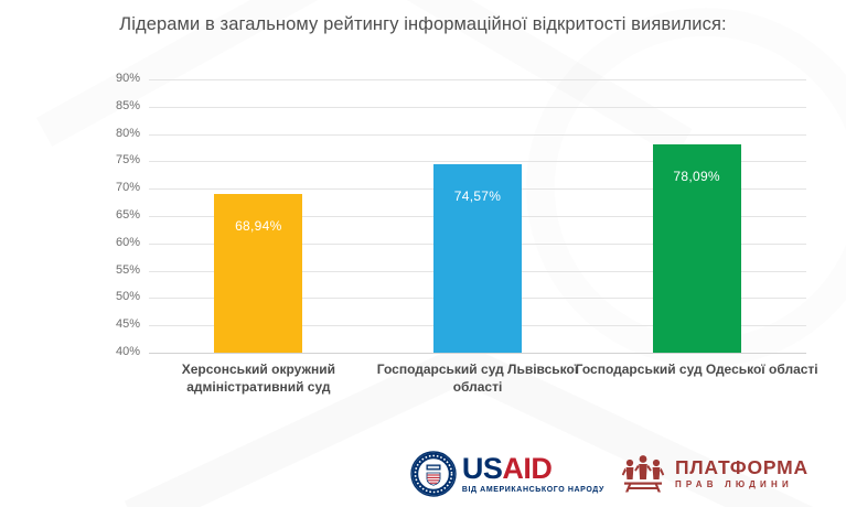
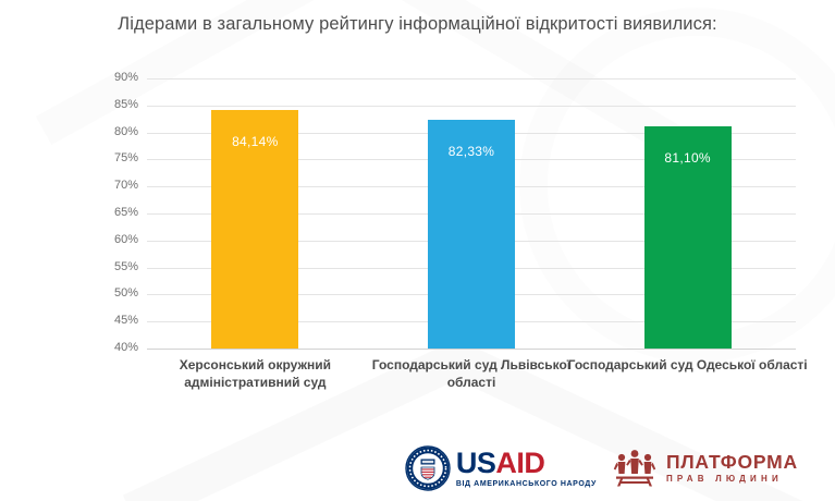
Херсонський окружний адміністративний суд: 68,94% -> 84,14%
Господарський суд Львівської області: 74,57% -> 82,33%
Господарський суд Одеської області: 78,09% -> 81,10%
